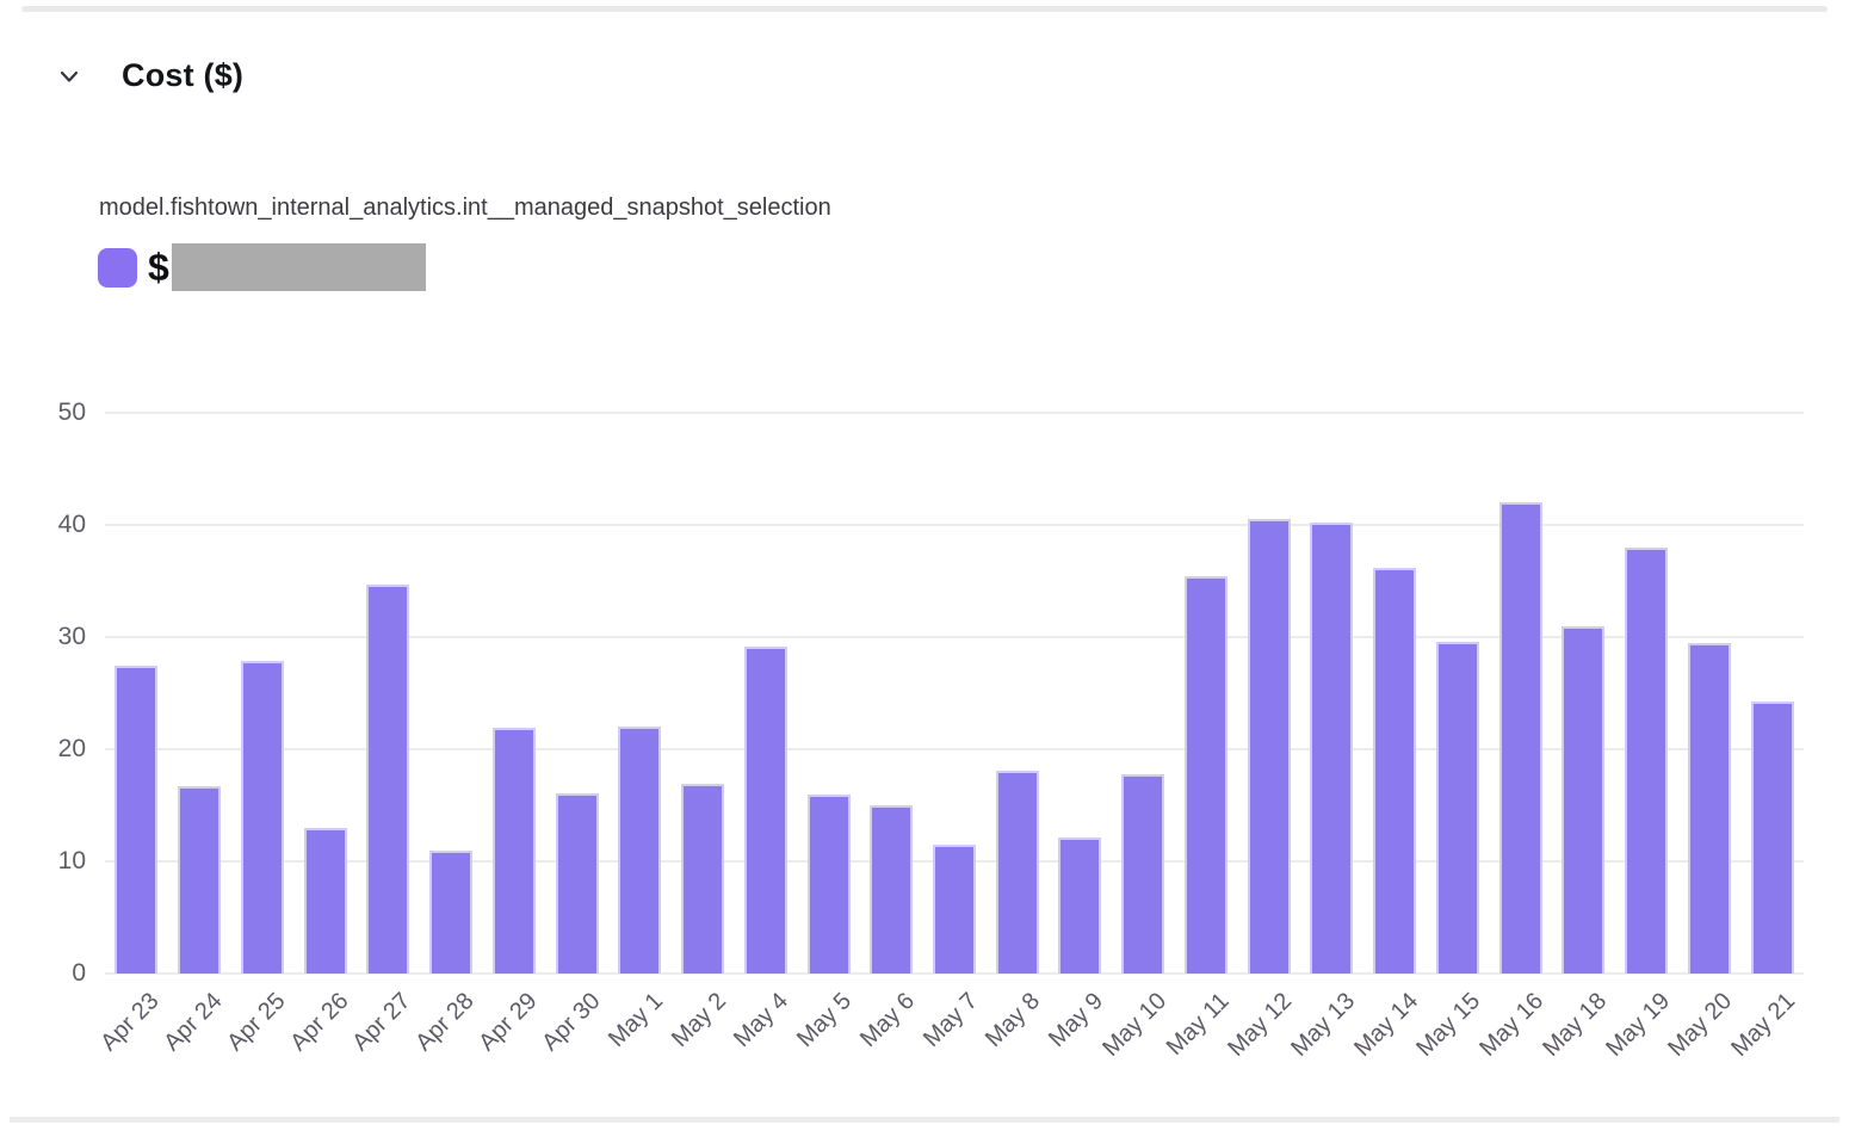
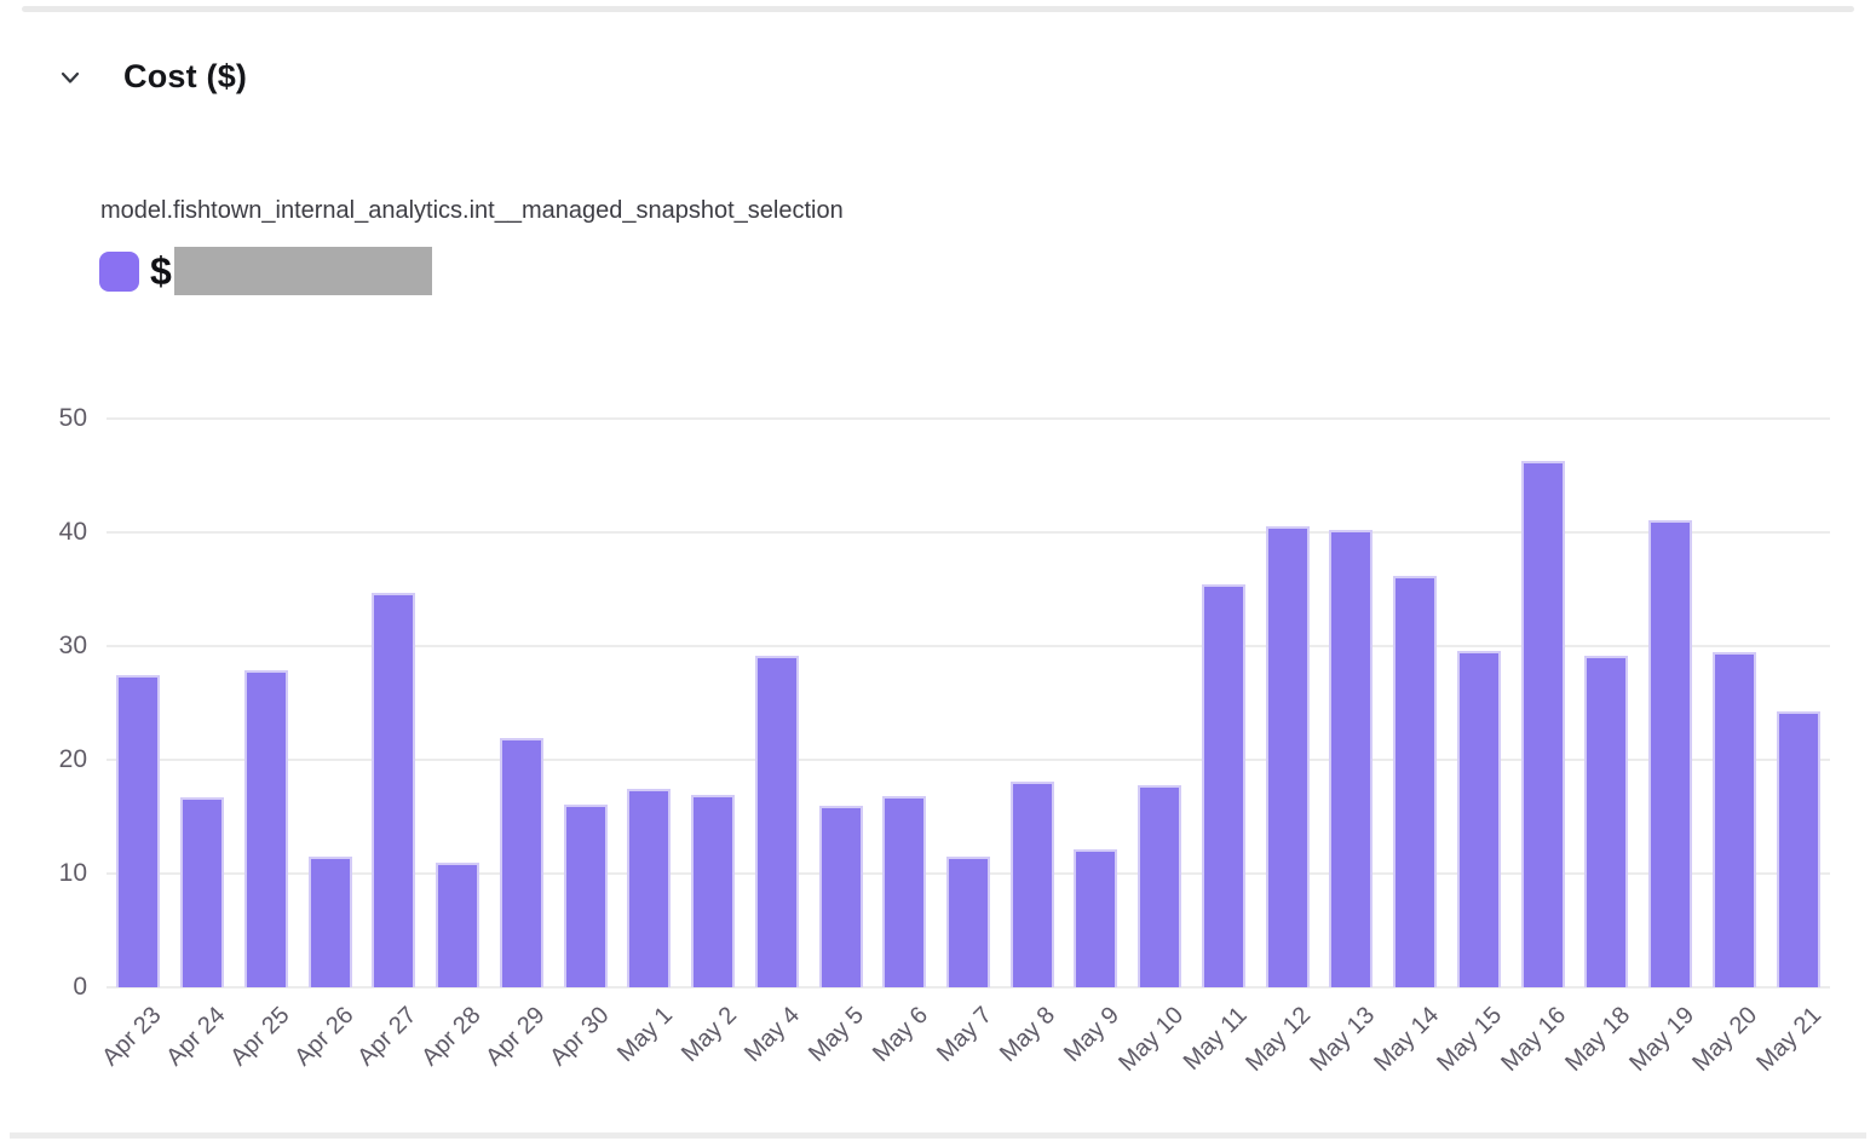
Apr 26: 13 -> 12
May 1: 22 -> 17
May 6: 15 -> 17
May 16: 42 -> 46
May 18: 31 -> 29
May 19: 38 -> 41
